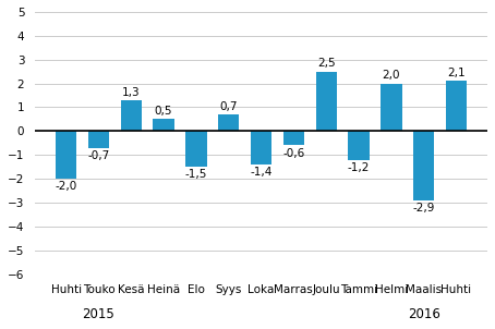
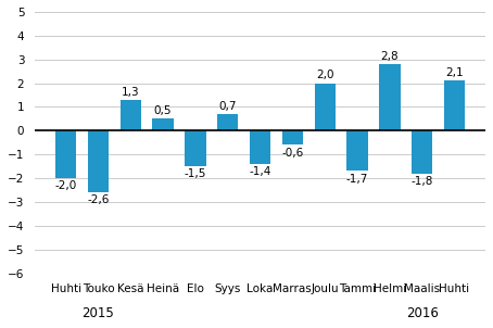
Touko: -0,7 -> -2,6
Joulu: 2,5 -> 2,0
Tammi: -1,2 -> -1,7
Helmi: 2,0 -> 2,8
Maalis: -2,9 -> -1,8
